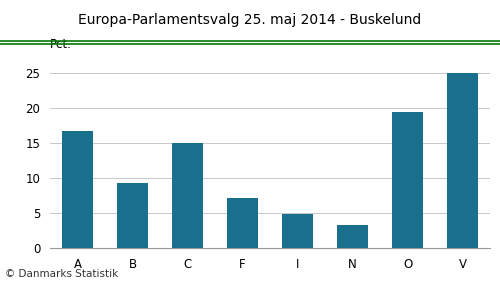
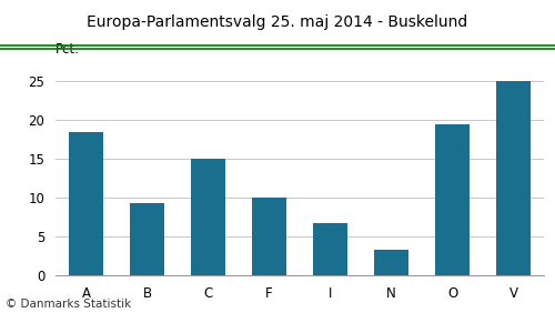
A: 16.7 -> 18.4
F: 7.2 -> 10.0
I: 4.9 -> 6.8
